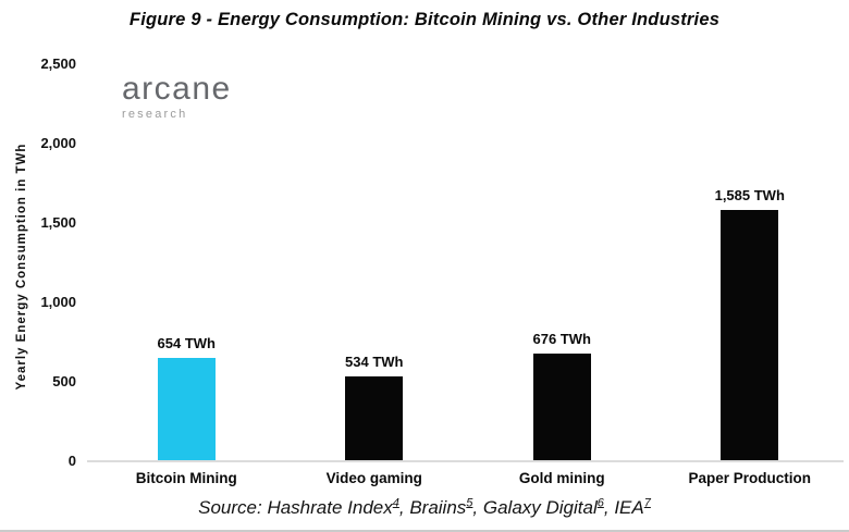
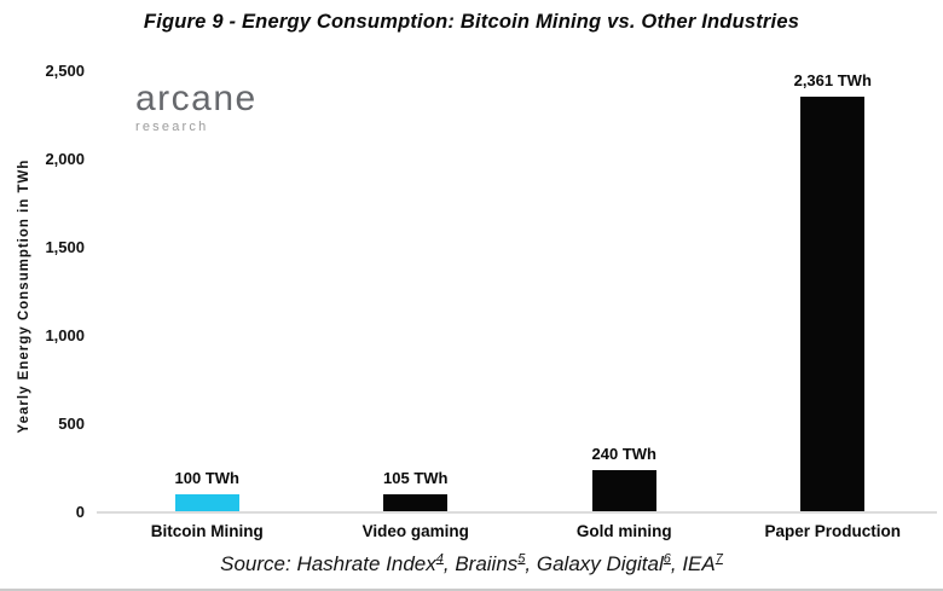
Bitcoin Mining: 654 -> 100
Video gaming: 534 -> 105
Gold mining: 676 -> 240
Paper Production: 1,585 -> 2,361
